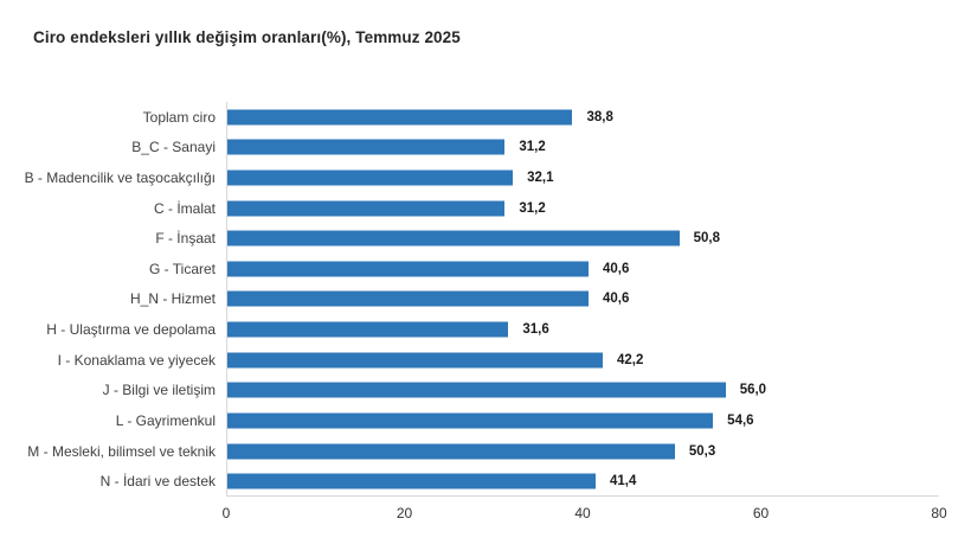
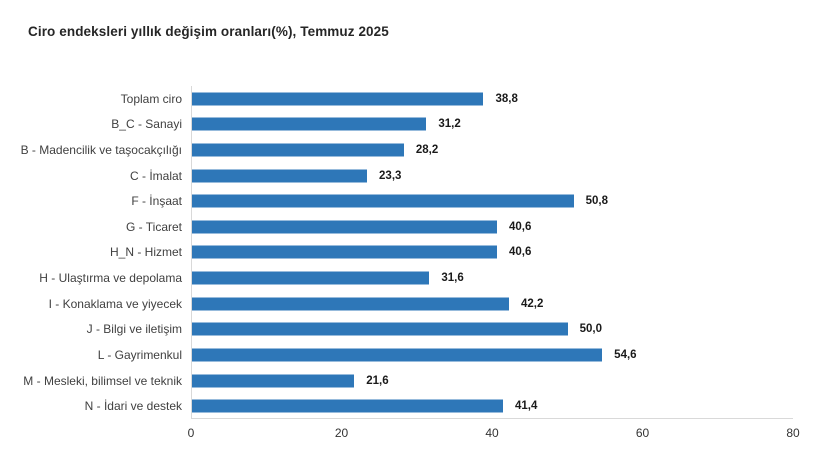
B - Madencilik ve taşocakçılığı: 32,1 -> 28,2
C - İmalat: 31,2 -> 23,3
J - Bilgi ve iletişim: 56,0 -> 50,0
M - Mesleki, bilimsel ve teknik: 50,3 -> 21,6
